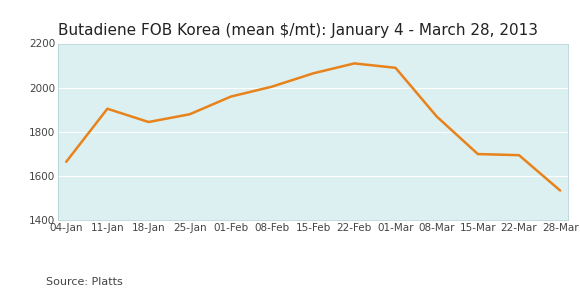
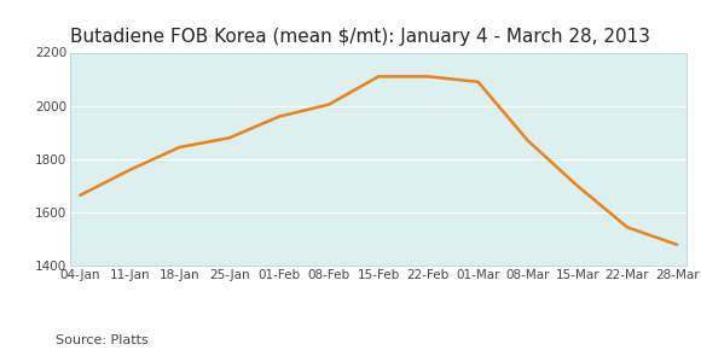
11-Jan: 1905 -> 1760
15-Feb: 2065 -> 2110
22-Mar: 1695 -> 1545
28-Mar: 1535 -> 1480
